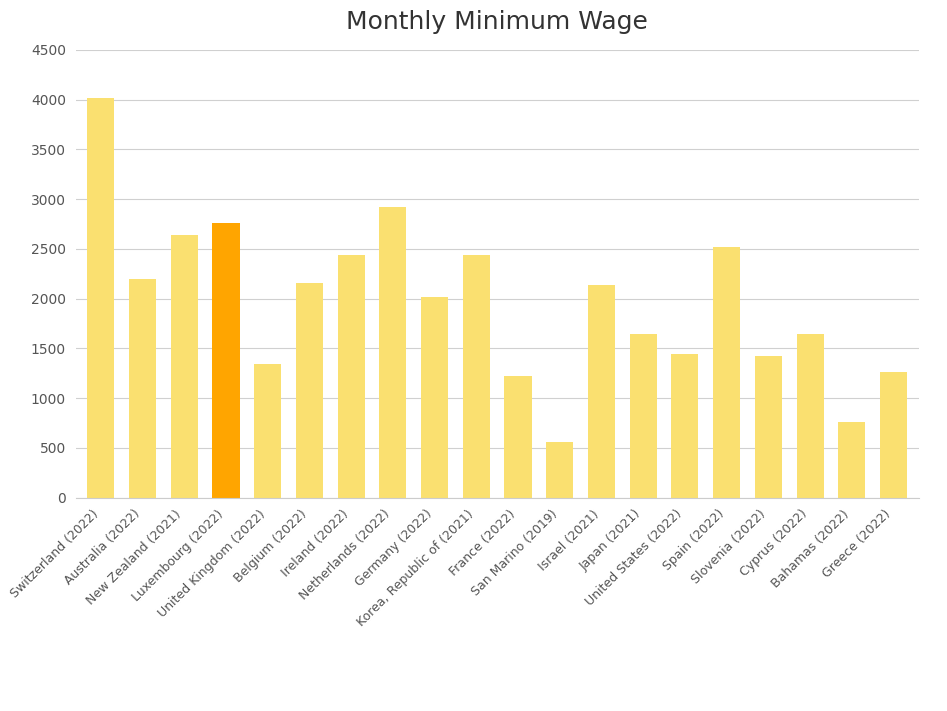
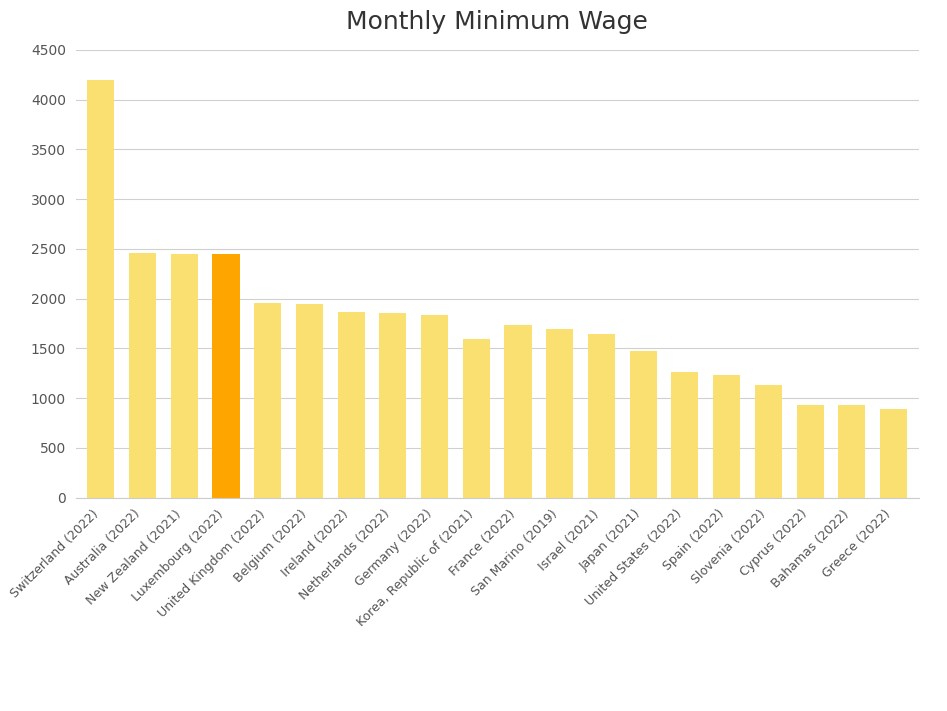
Switzerland (2022): 4020 -> 4200
Australia (2022): 2200 -> 2460
New Zealand (2021): 2640 -> 2450
Luxembourg (2022): 2760 -> 2450
United Kingdom (2022): 1340 -> 1960
Belgium (2022): 2160 -> 1950
Ireland (2022): 2440 -> 1870
Netherlands (2022): 2920 -> 1860
Germany (2022): 2020 -> 1840
Korea, Republic of (2021): 2440 -> 1590
France (2022): 1220 -> 1740
San Marino (2019): 560 -> 1690
Israel (2021): 2140 -> 1640
Japan (2021): 1640 -> 1480
United States (2022): 1440 -> 1260
Spain (2022): 2520 -> 1240
Slovenia (2022): 1420 -> 1130
Cyprus (2022): 1640 -> 940
Bahamas (2022): 760 -> 930
Greece (2022): 1260 -> 900
